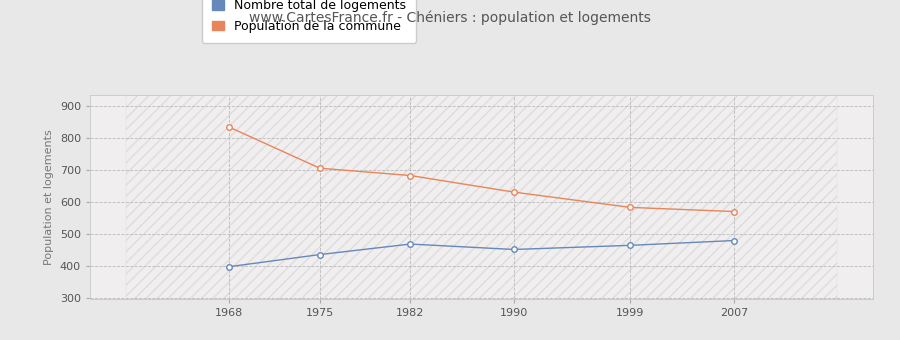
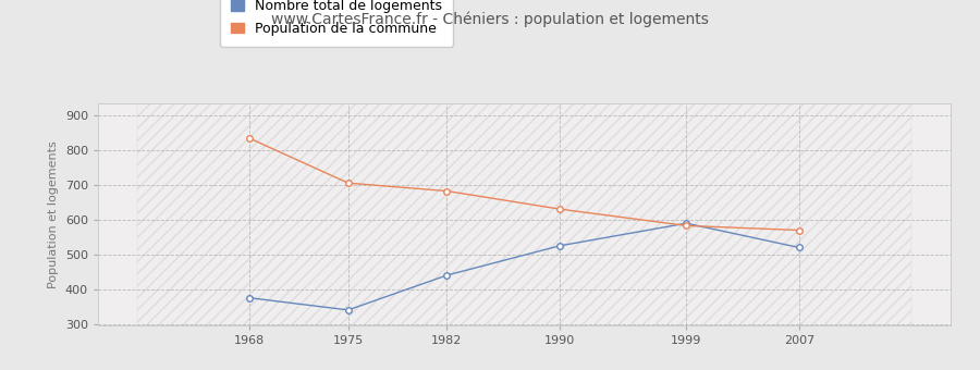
Nombre total de logements/1968: 397 -> 375
Nombre total de logements/1975: 435 -> 340
Nombre total de logements/1982: 468 -> 440
Nombre total de logements/1990: 451 -> 525
Nombre total de logements/1999: 464 -> 590
Nombre total de logements/2007: 479 -> 520
